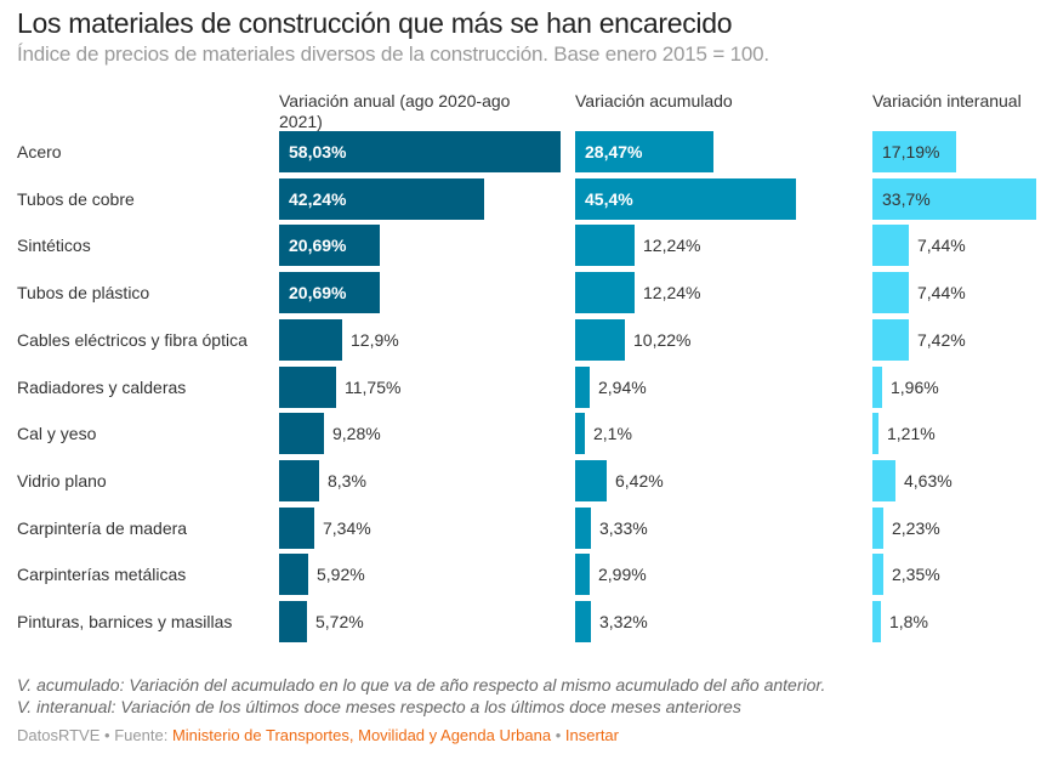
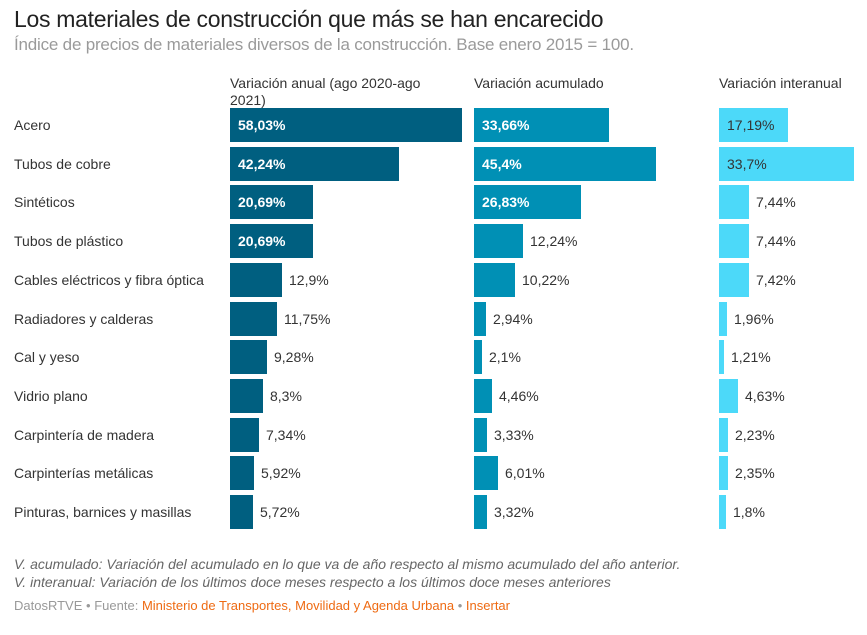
Variación acumulado/Acero: 28,47% -> 33,66%
Variación acumulado/Sintéticos: 12,24% -> 26,83%
Variación acumulado/Vidrio plano: 6,42% -> 4,46%
Variación acumulado/Carpinterías metálicas: 2,99% -> 6,01%
